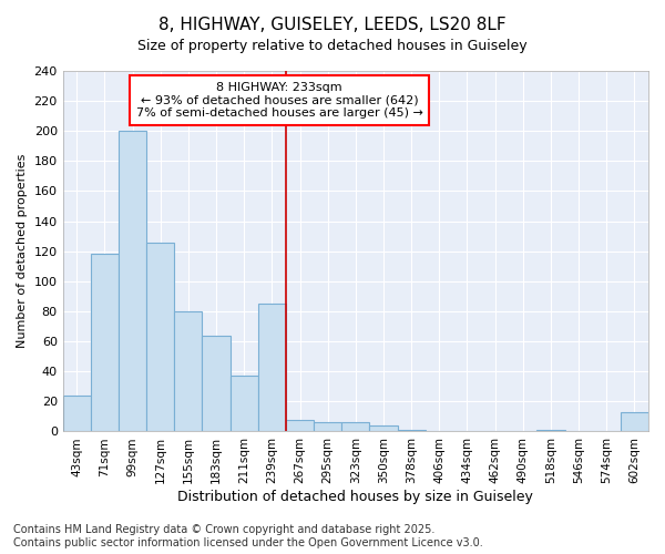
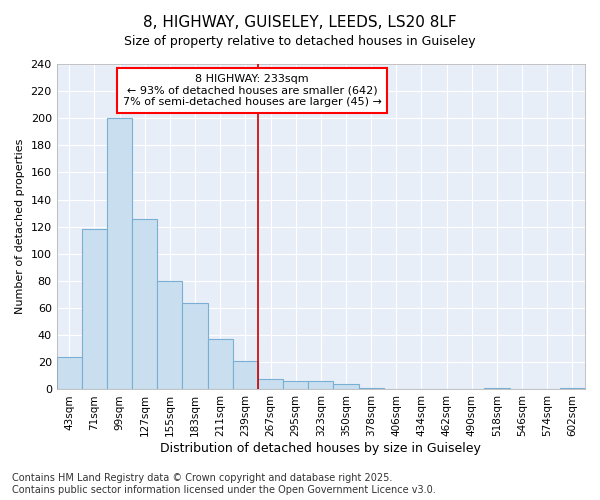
239sqm: 85 -> 21
602sqm: 13 -> 1
